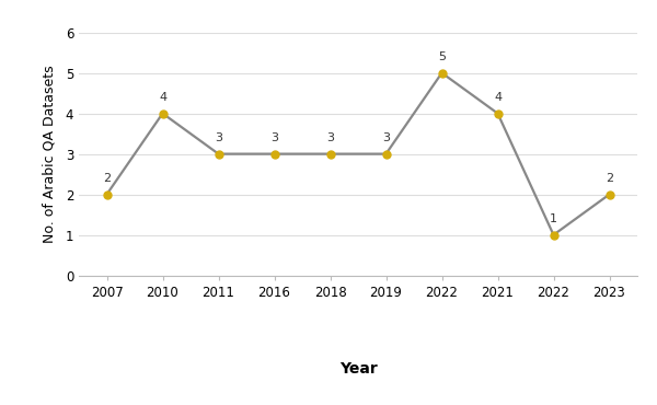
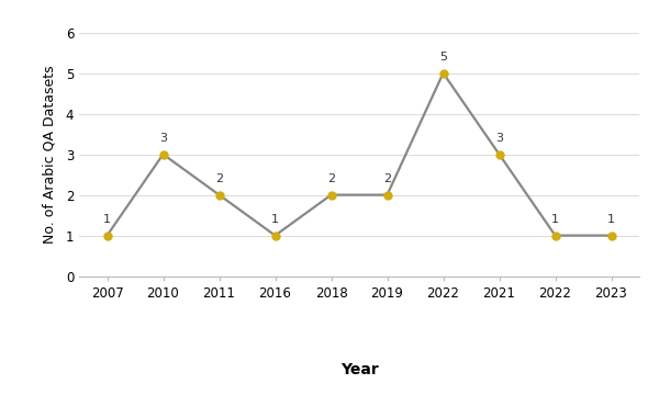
2007: 2 -> 1
2010: 4 -> 3
2011: 3 -> 2
2016: 3 -> 1
2018: 3 -> 2
2019: 3 -> 2
2021: 4 -> 3
2023: 2 -> 1
